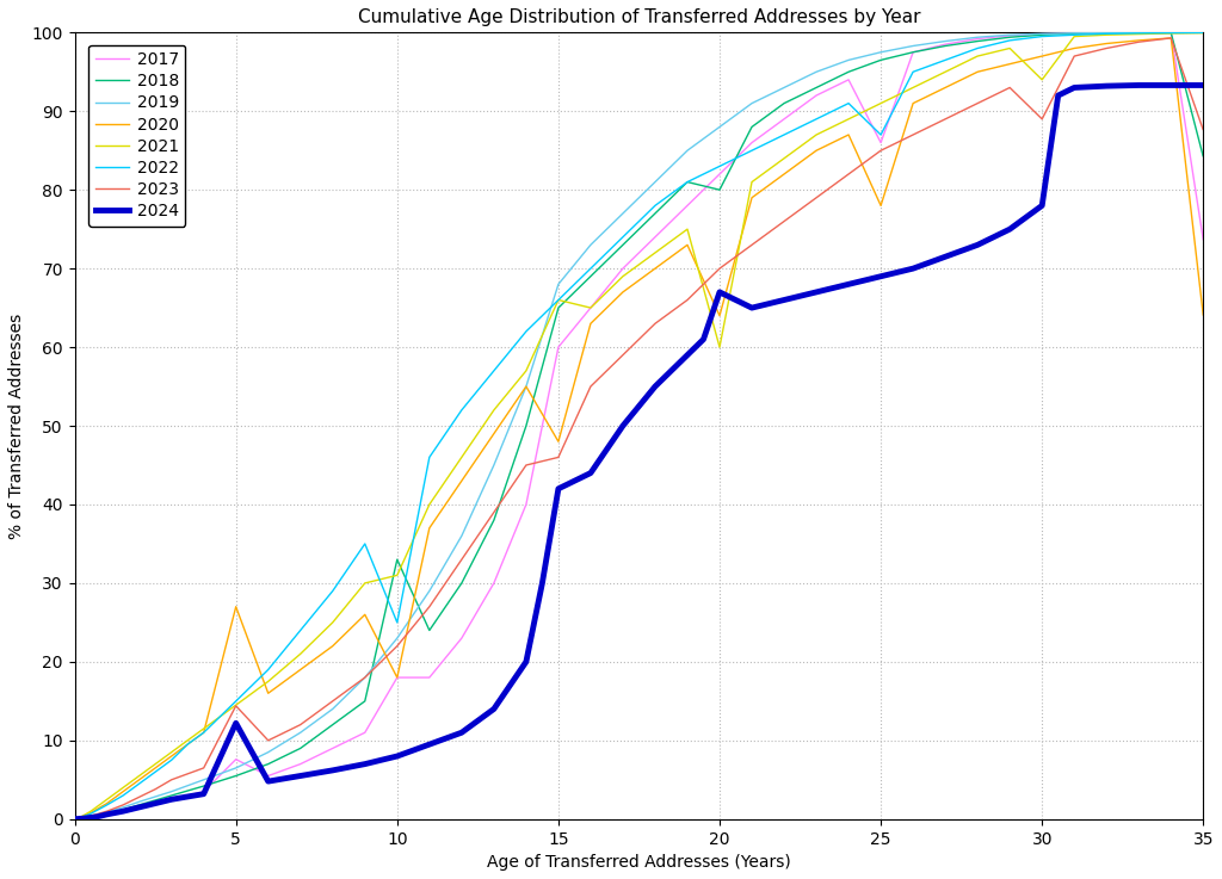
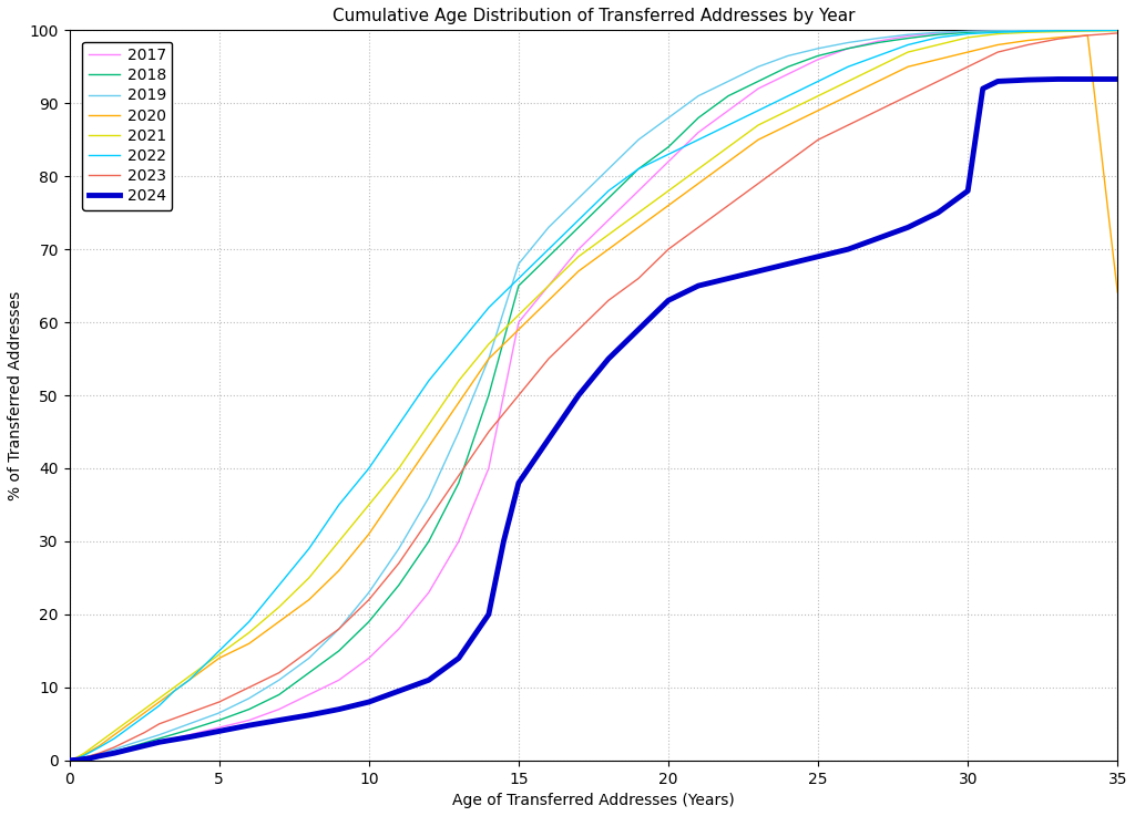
2017/5: 7.6 -> 4.5
2020/5: 27.0 -> 14.0
2023/5: 14.4 -> 8.0
2024/5: 12.2 -> 4.0
2017/10: 18.0 -> 14.0
2018/10: 33.0 -> 19.0
2020/10: 18.0 -> 31.0
2021/10: 31.0 -> 35.0
2022/10: 25.0 -> 40.0
2020/15: 48.0 -> 59.0
2021/15: 66.0 -> 61.0
2023/15: 46.0 -> 50.0
2024/15: 42.0 -> 38.0
2018/20: 80.0 -> 84.0
2020/20: 64.0 -> 76.0
2021/20: 60.0 -> 78.0
2024/20: 67.0 -> 63.0
2017/25: 86.0 -> 96.0
2020/25: 78.0 -> 89.0
2022/25: 87.0 -> 93.0
2021/30: 94.0 -> 99.0
2023/30: 89.0 -> 95.0
2017/35: 73.6 -> 100.0
2018/35: 84.2 -> 100.0
2023/35: 87.6 -> 99.6
